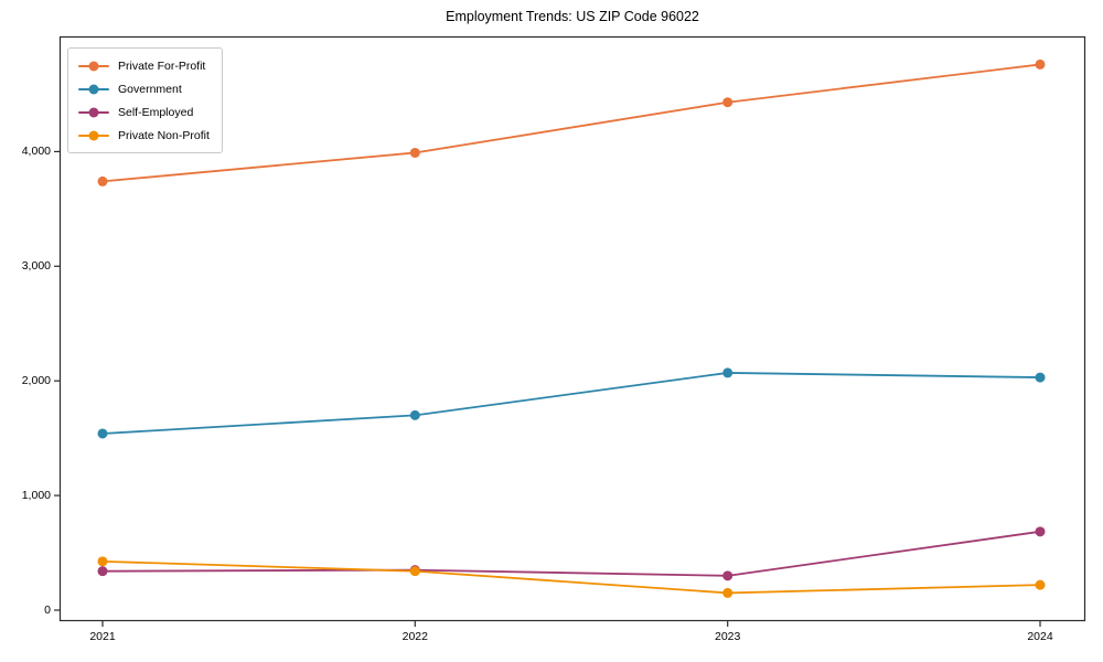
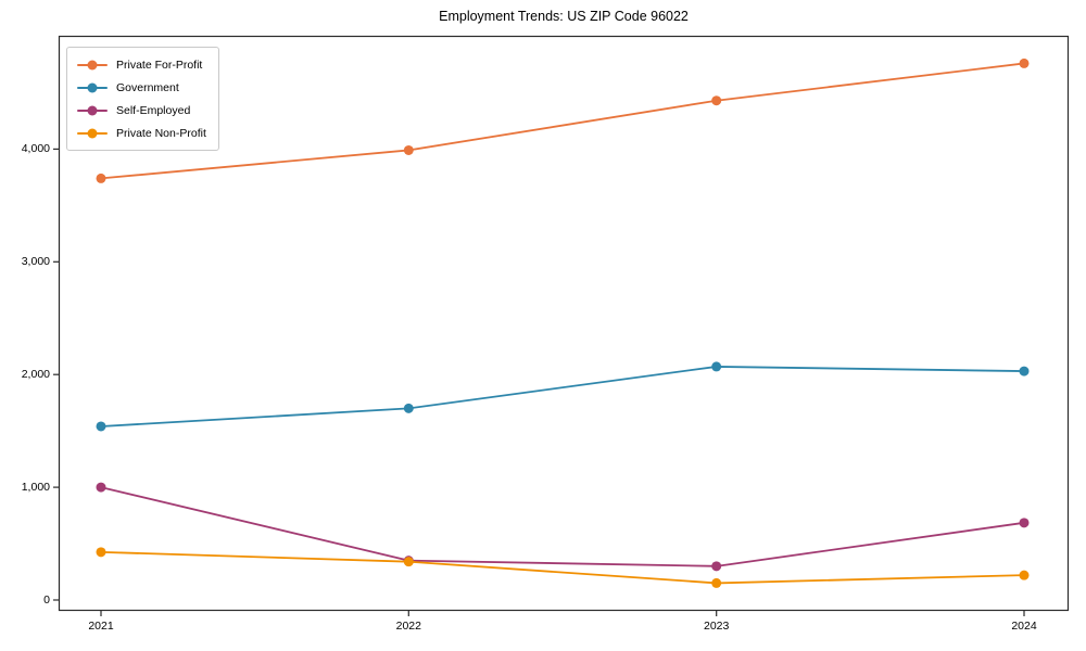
Self-Employed/2021: 340 -> 1000
